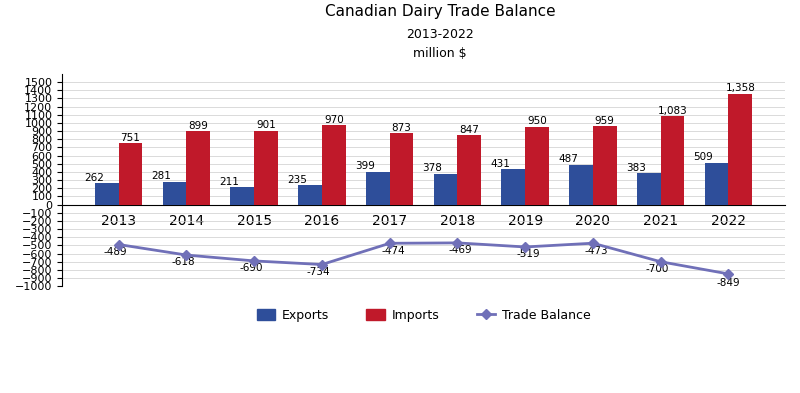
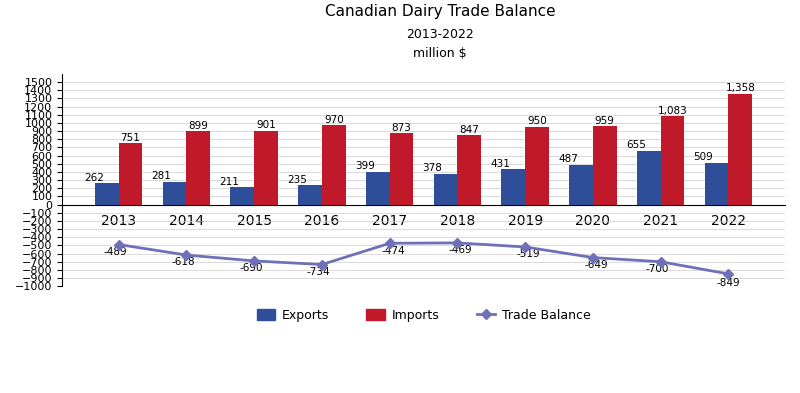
Trade Balance/2020: -473 -> -649
Exports/2021: 383 -> 655
